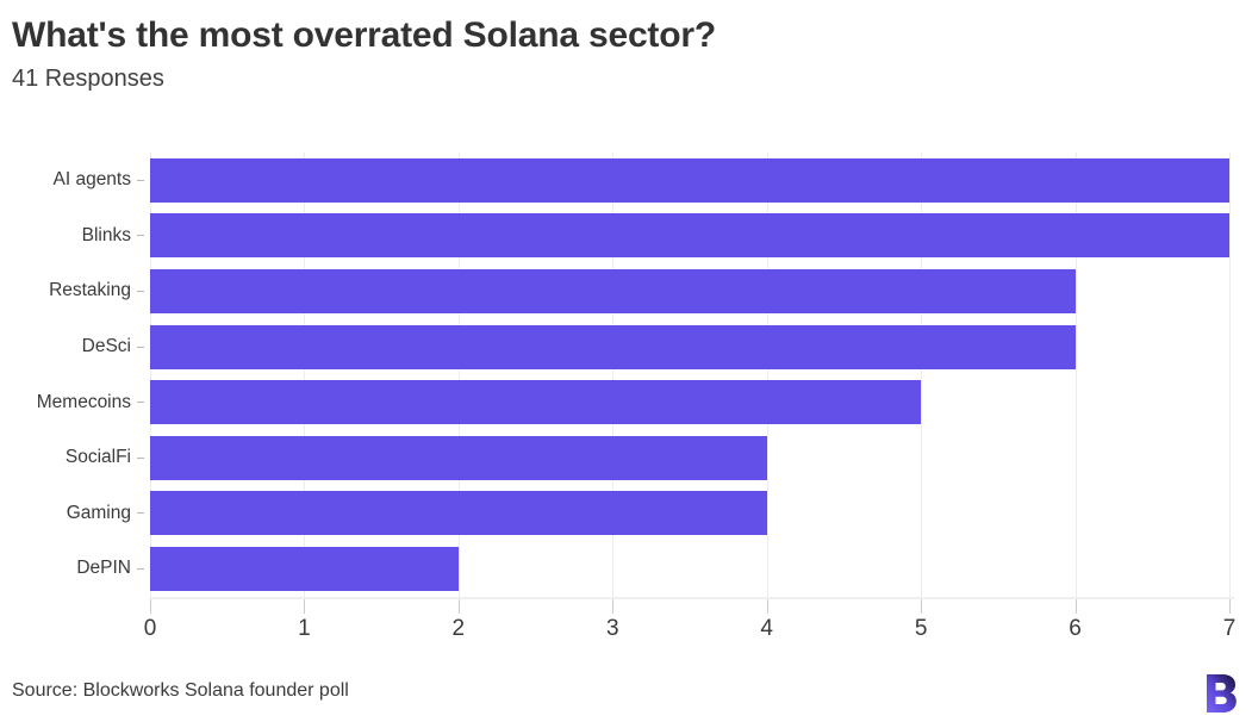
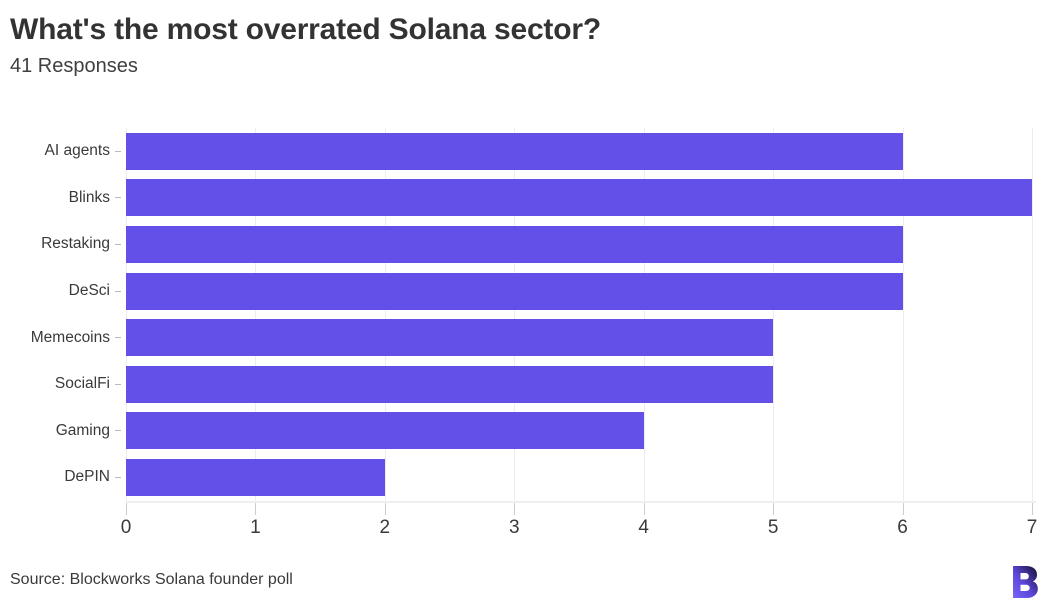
AI agents: 7 -> 6
SocialFi: 4 -> 5
